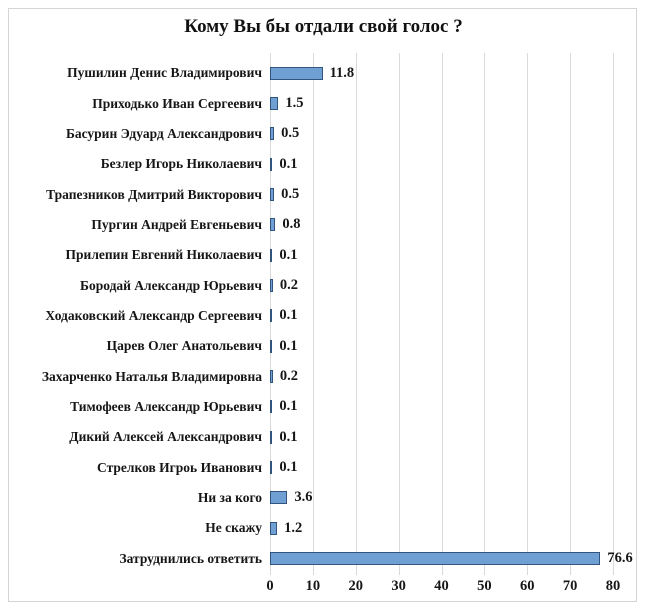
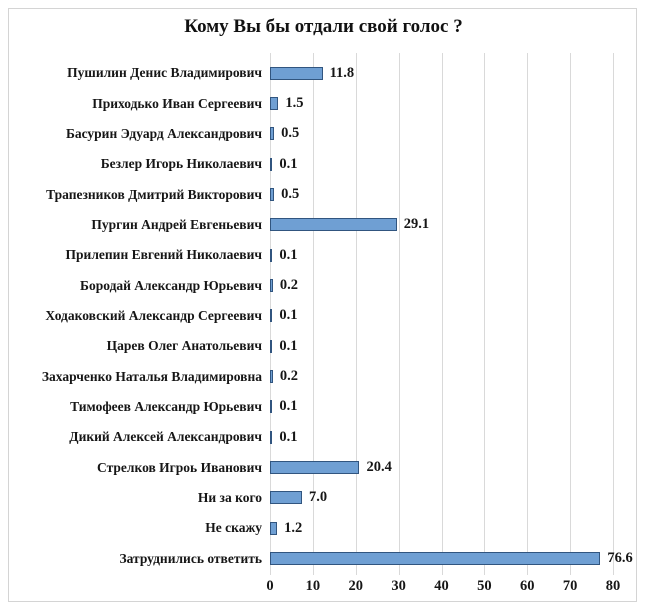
Пургин Андрей Евгеньевич: 0.8 -> 29.1
Стрелков Игроь Иванович: 0.1 -> 20.4
Ни за кого: 3.6 -> 7.0
